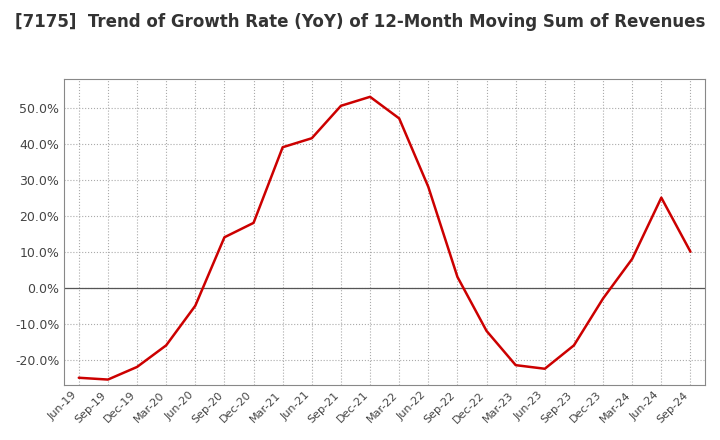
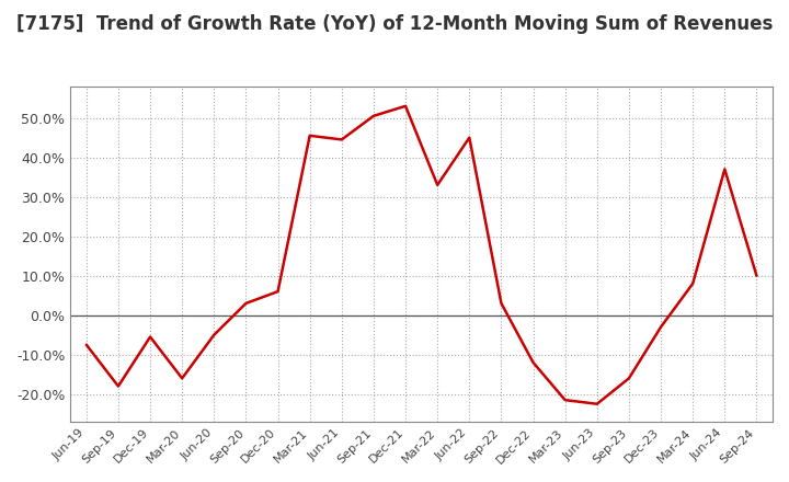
Jun-19: -25.0% -> -7.5%
Sep-19: -25.5% -> -18.0%
Dec-19: -22.0% -> -5.5%
Sep-20: 14.0% -> 3.0%
Dec-20: 18.0% -> 6.0%
Mar-21: 39.0% -> 45.5%
Jun-21: 41.5% -> 44.5%
Mar-22: 47.0% -> 33.0%
Jun-22: 28.0% -> 45.0%
Jun-24: 25.0% -> 37.0%
